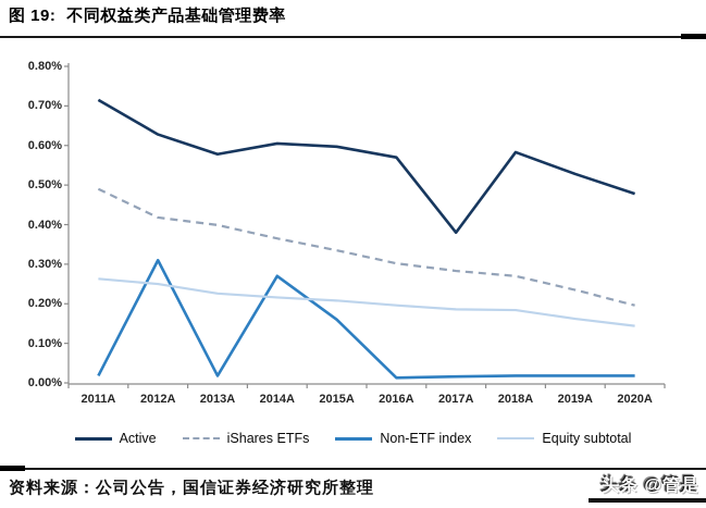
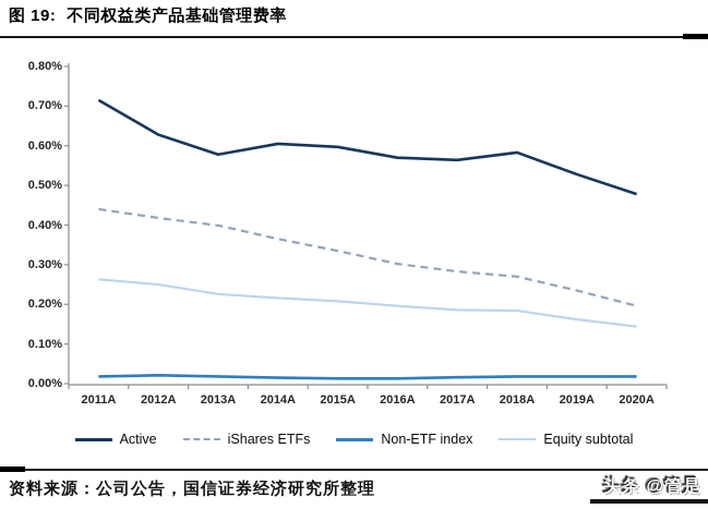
iShares ETFs/2011A: 0.49% -> 0.44%
Non-ETF index/2012A: 0.31% -> 0.02%
Non-ETF index/2014A: 0.27% -> 0.01%
Non-ETF index/2015A: 0.16% -> 0.01%
Active/2017A: 0.38% -> 0.56%
